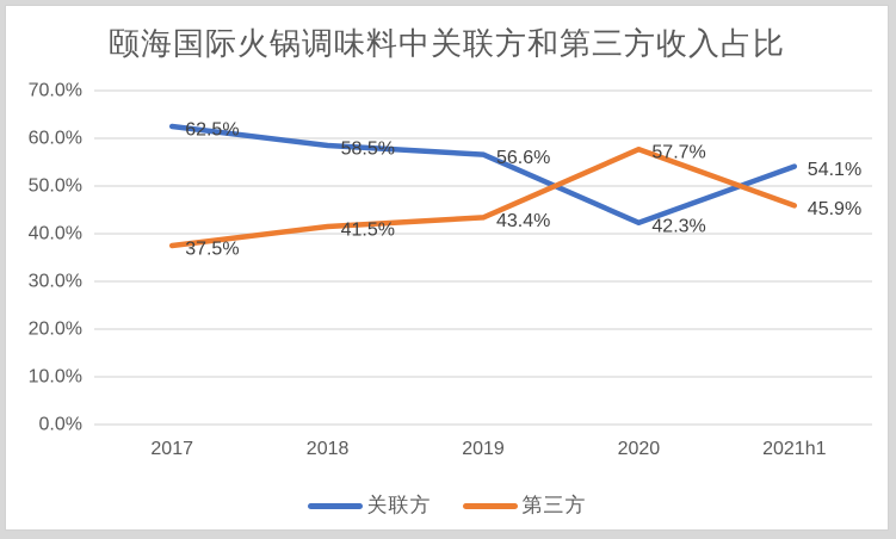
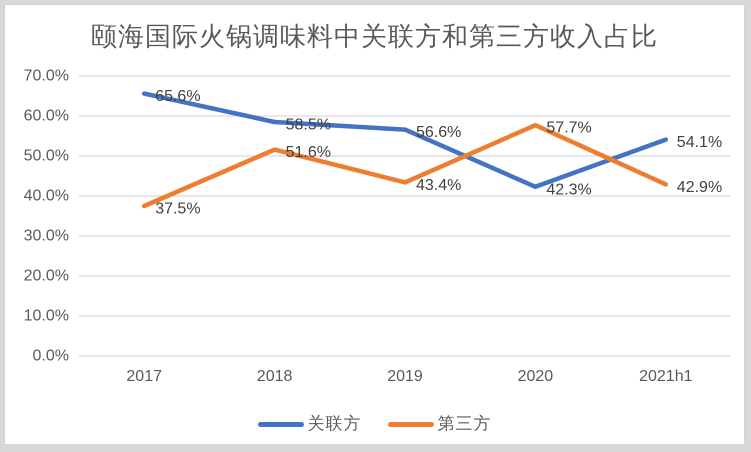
关联方/2017: 62.5% -> 65.6%
第三方/2018: 41.5% -> 51.6%
第三方/2021h1: 45.9% -> 42.9%
